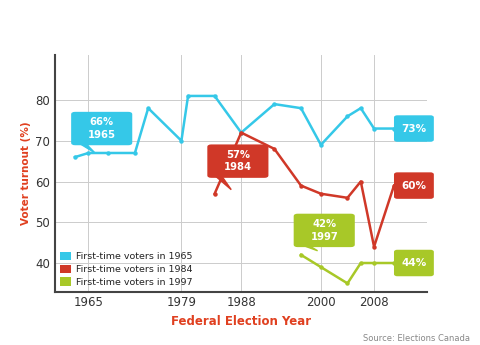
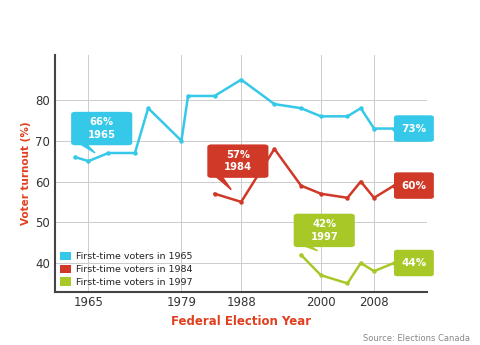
First-time voters in 1965/1965: 67 -> 65
First-time voters in 1965/1988: 72 -> 85
First-time voters in 1984/1988: 72 -> 55
First-time voters in 1965/2000: 69 -> 76
First-time voters in 1997/2000: 39 -> 37
First-time voters in 1984/2008: 44 -> 56
First-time voters in 1997/2008: 40 -> 38
